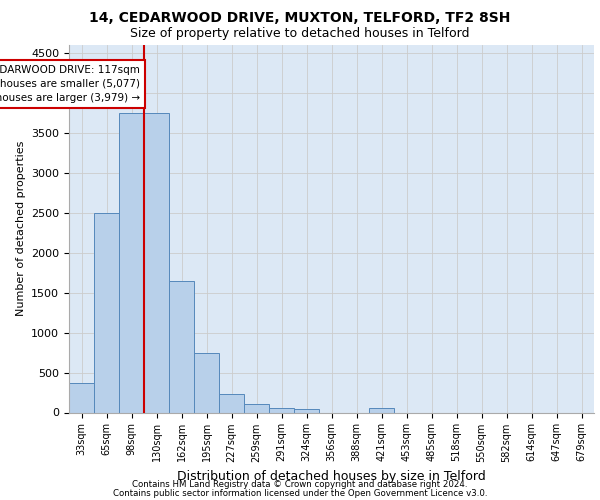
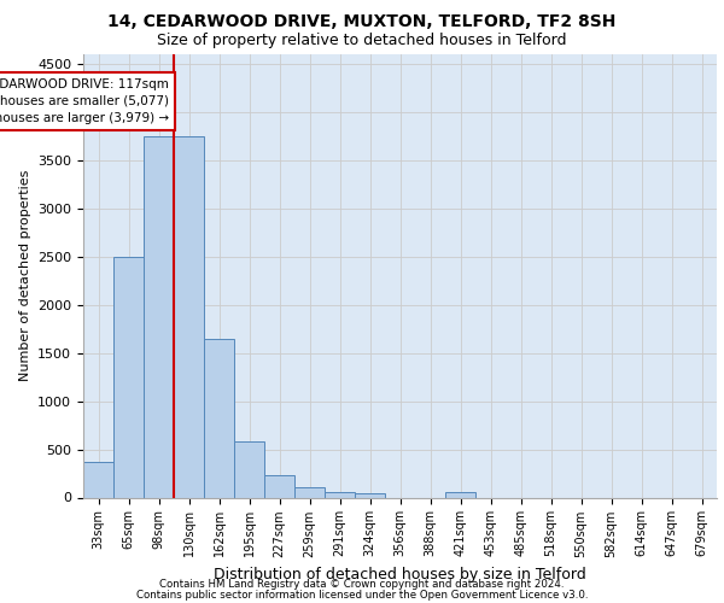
195sqm: 740 -> 580
